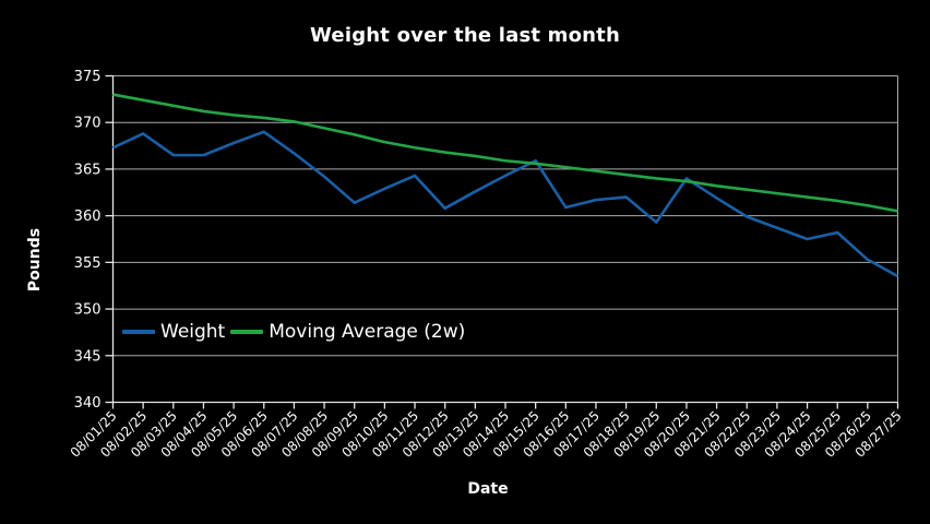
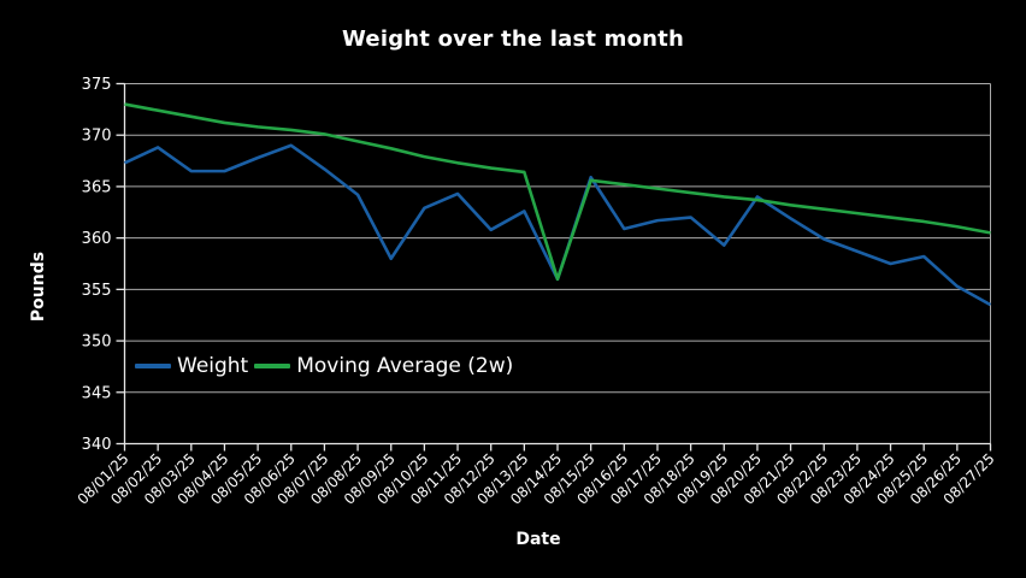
Weight/08/09/25: 361 -> 358
Weight/08/14/25: 364 -> 356
Moving Average (2w)/08/14/25: 366 -> 356
